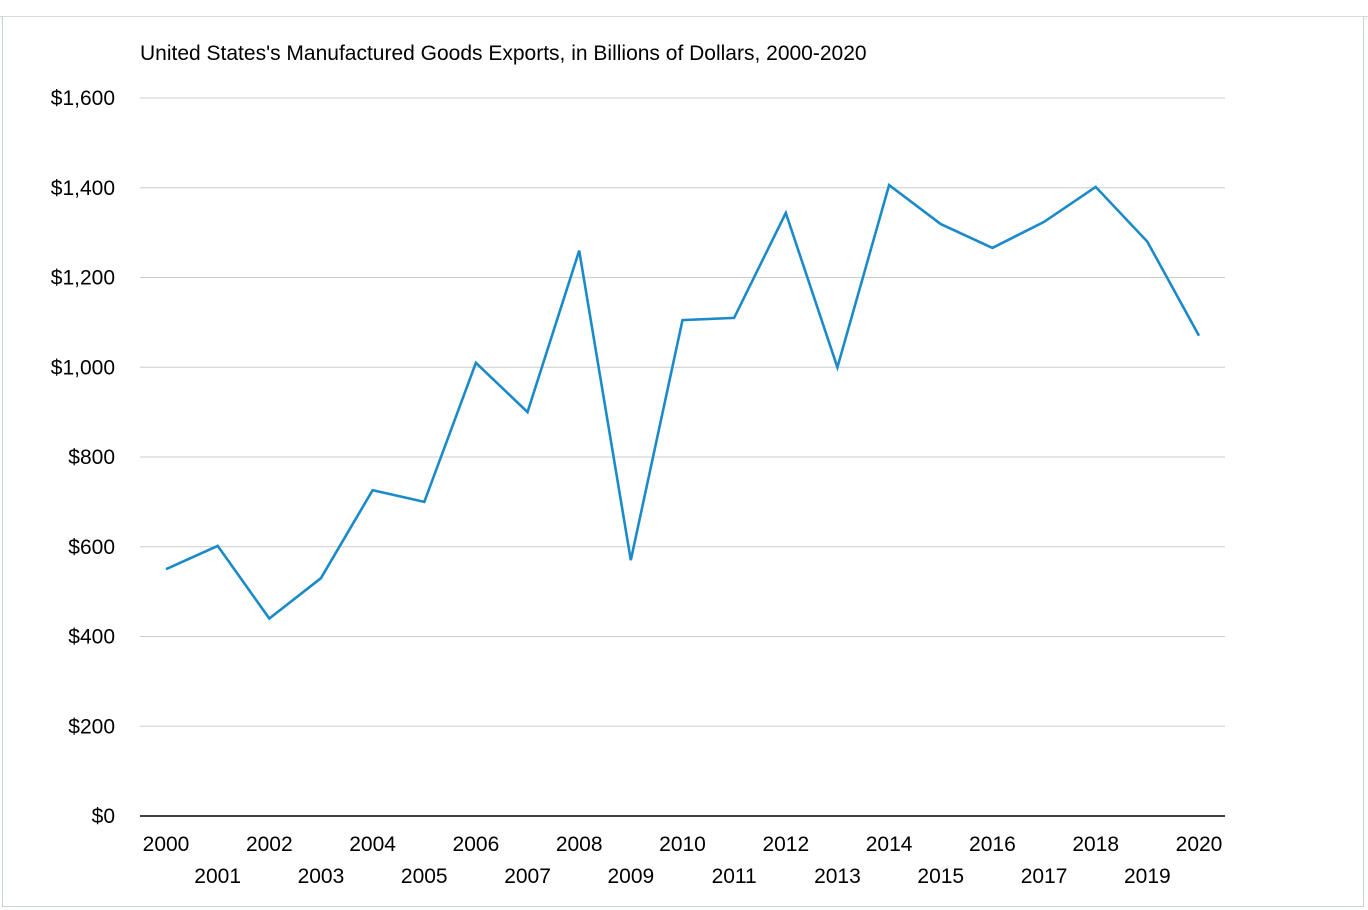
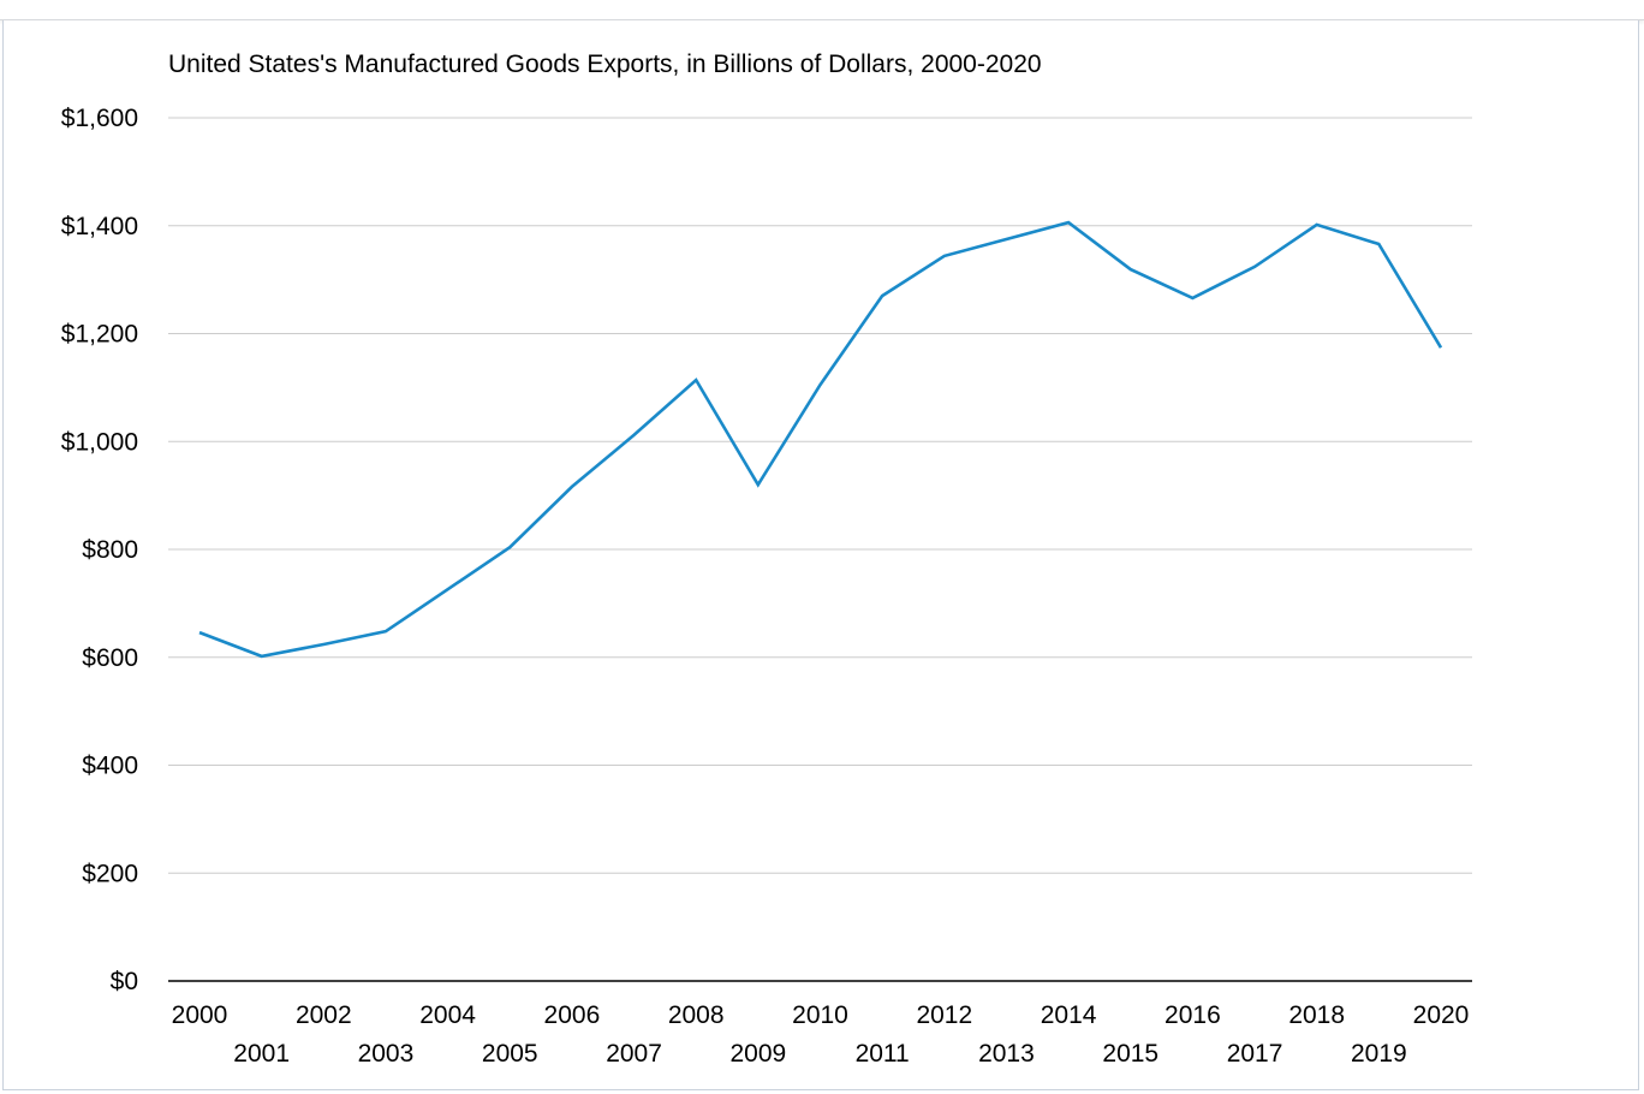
2000: $550 -> $650
2002: $440 -> $620
2003: $530 -> $650
2005: $700 -> $800
2006: $1010 -> $920
2007: $900 -> $1010
2008: $1260 -> $1110
2009: $570 -> $920
2011: $1110 -> $1270
2013: $1000 -> $1380
2019: $1280 -> $1370
2020: $1070 -> $1170
